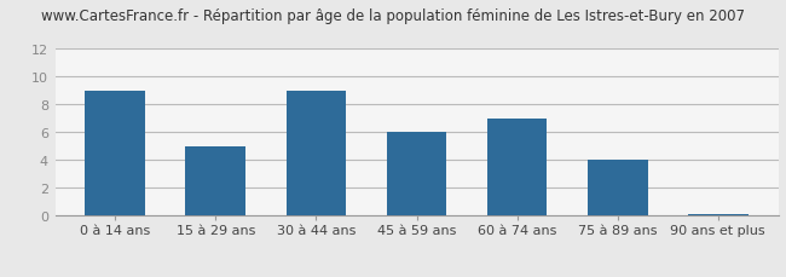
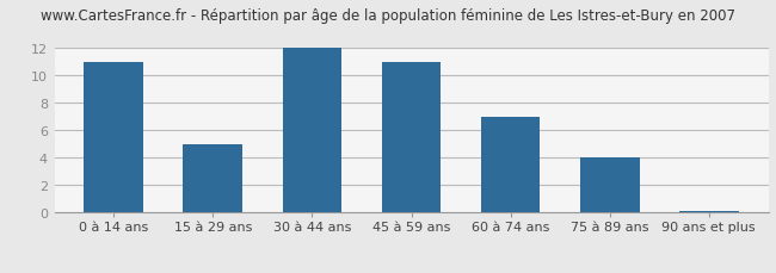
0 à 14 ans: 9.0 -> 11.0
30 à 44 ans: 9.0 -> 12.0
45 à 59 ans: 6.0 -> 11.0
